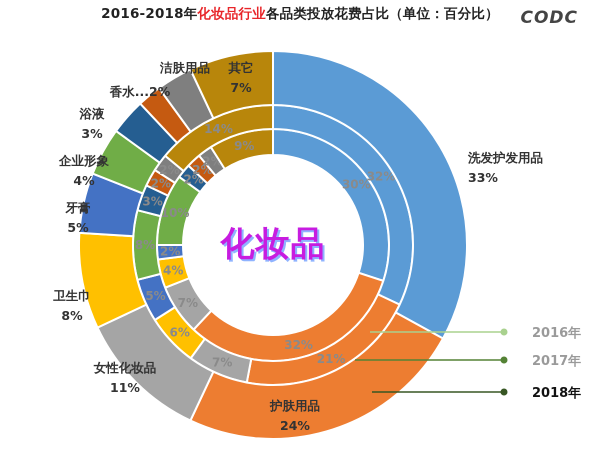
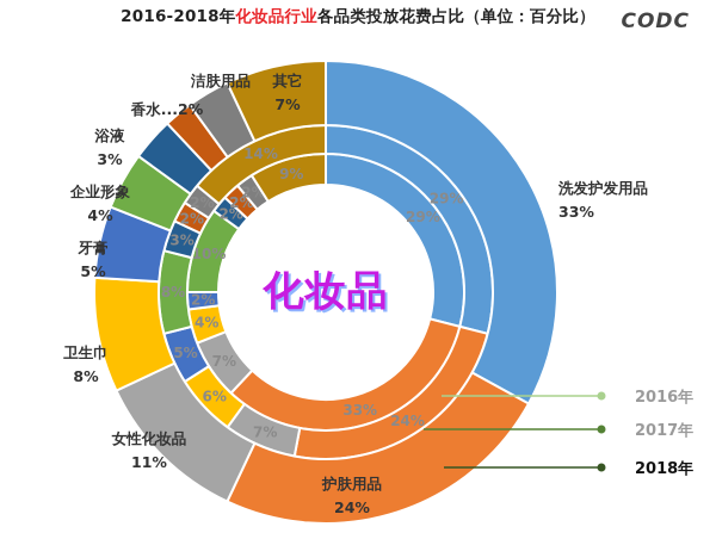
2016年/洗发护发用品: 30% -> 29%
2017年/洗发护发用品: 32% -> 29%
2016年/护肤用品: 32% -> 33%
2017年/护肤用品: 21% -> 24%
